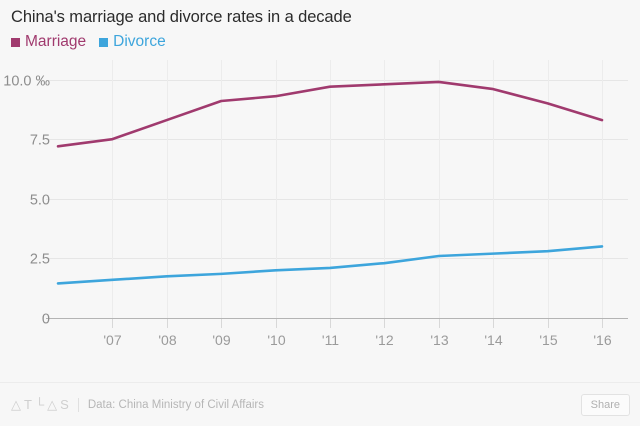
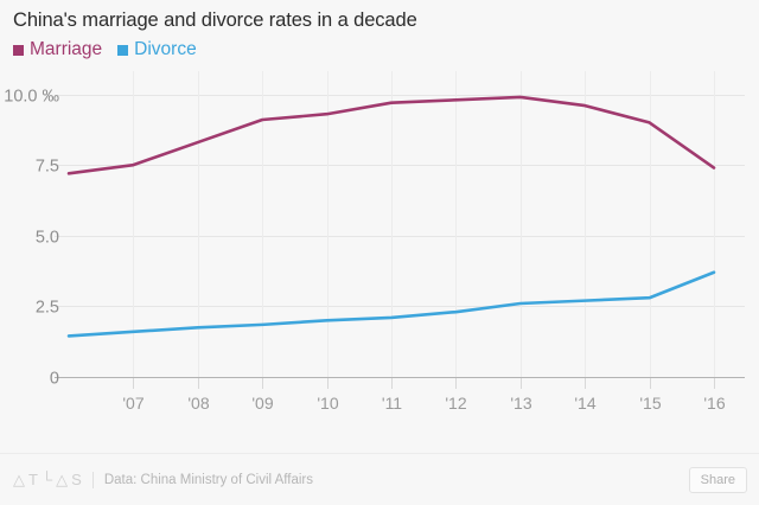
Marriage/'16: 8.3 -> 7.4
Divorce/'16: 3.0 -> 3.7
